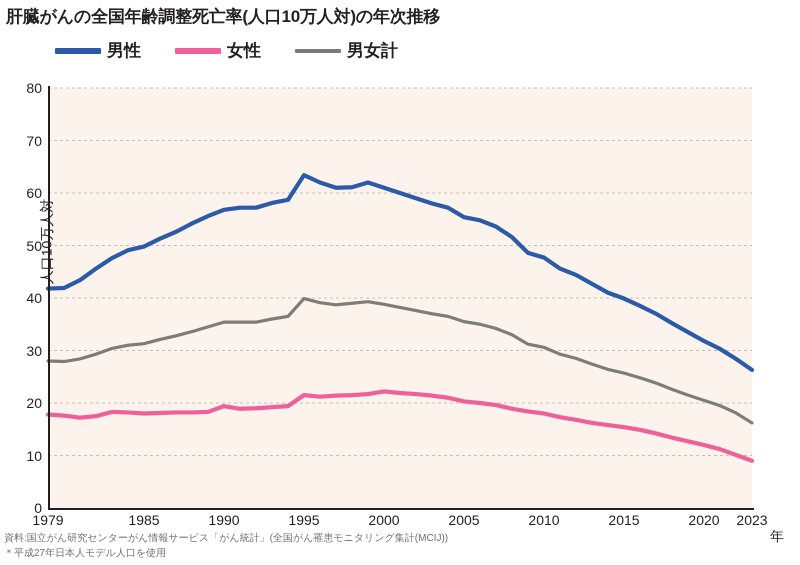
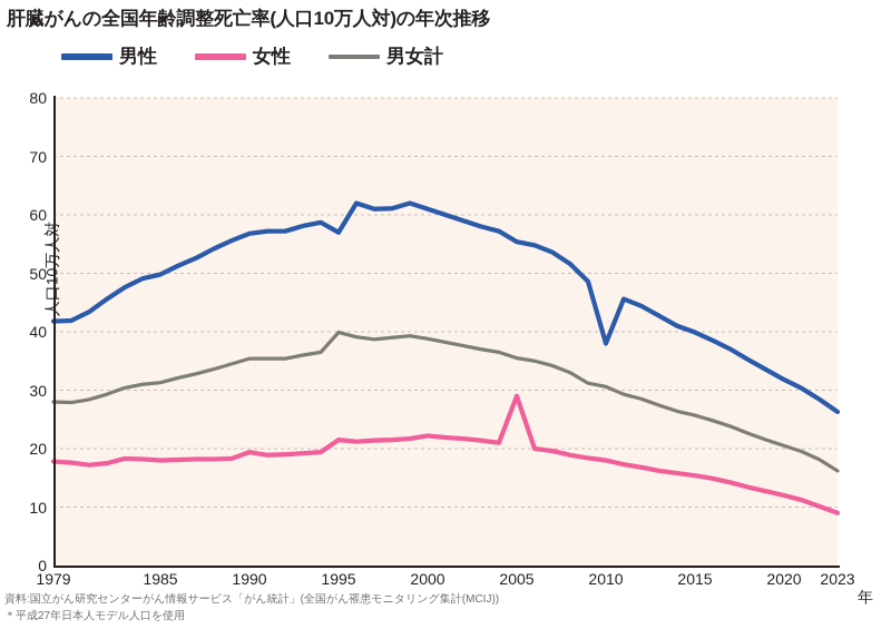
男性/1995: 63 -> 57
女性/2005: 20 -> 29
男性/2010: 48 -> 38
